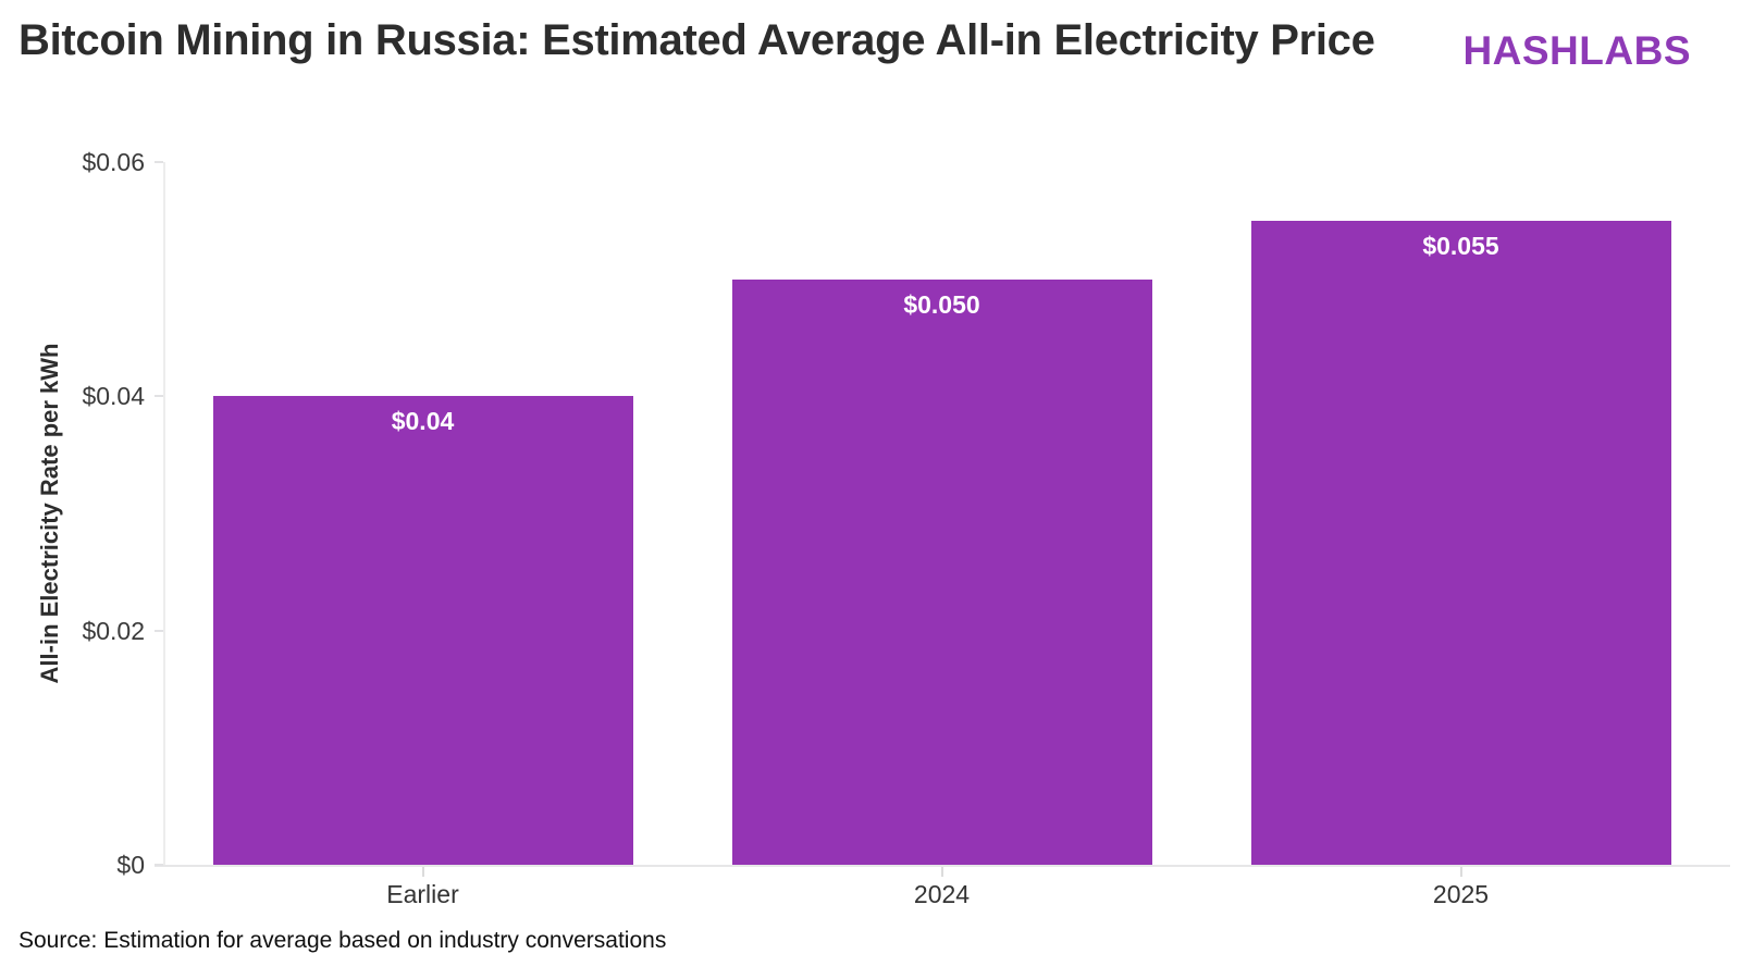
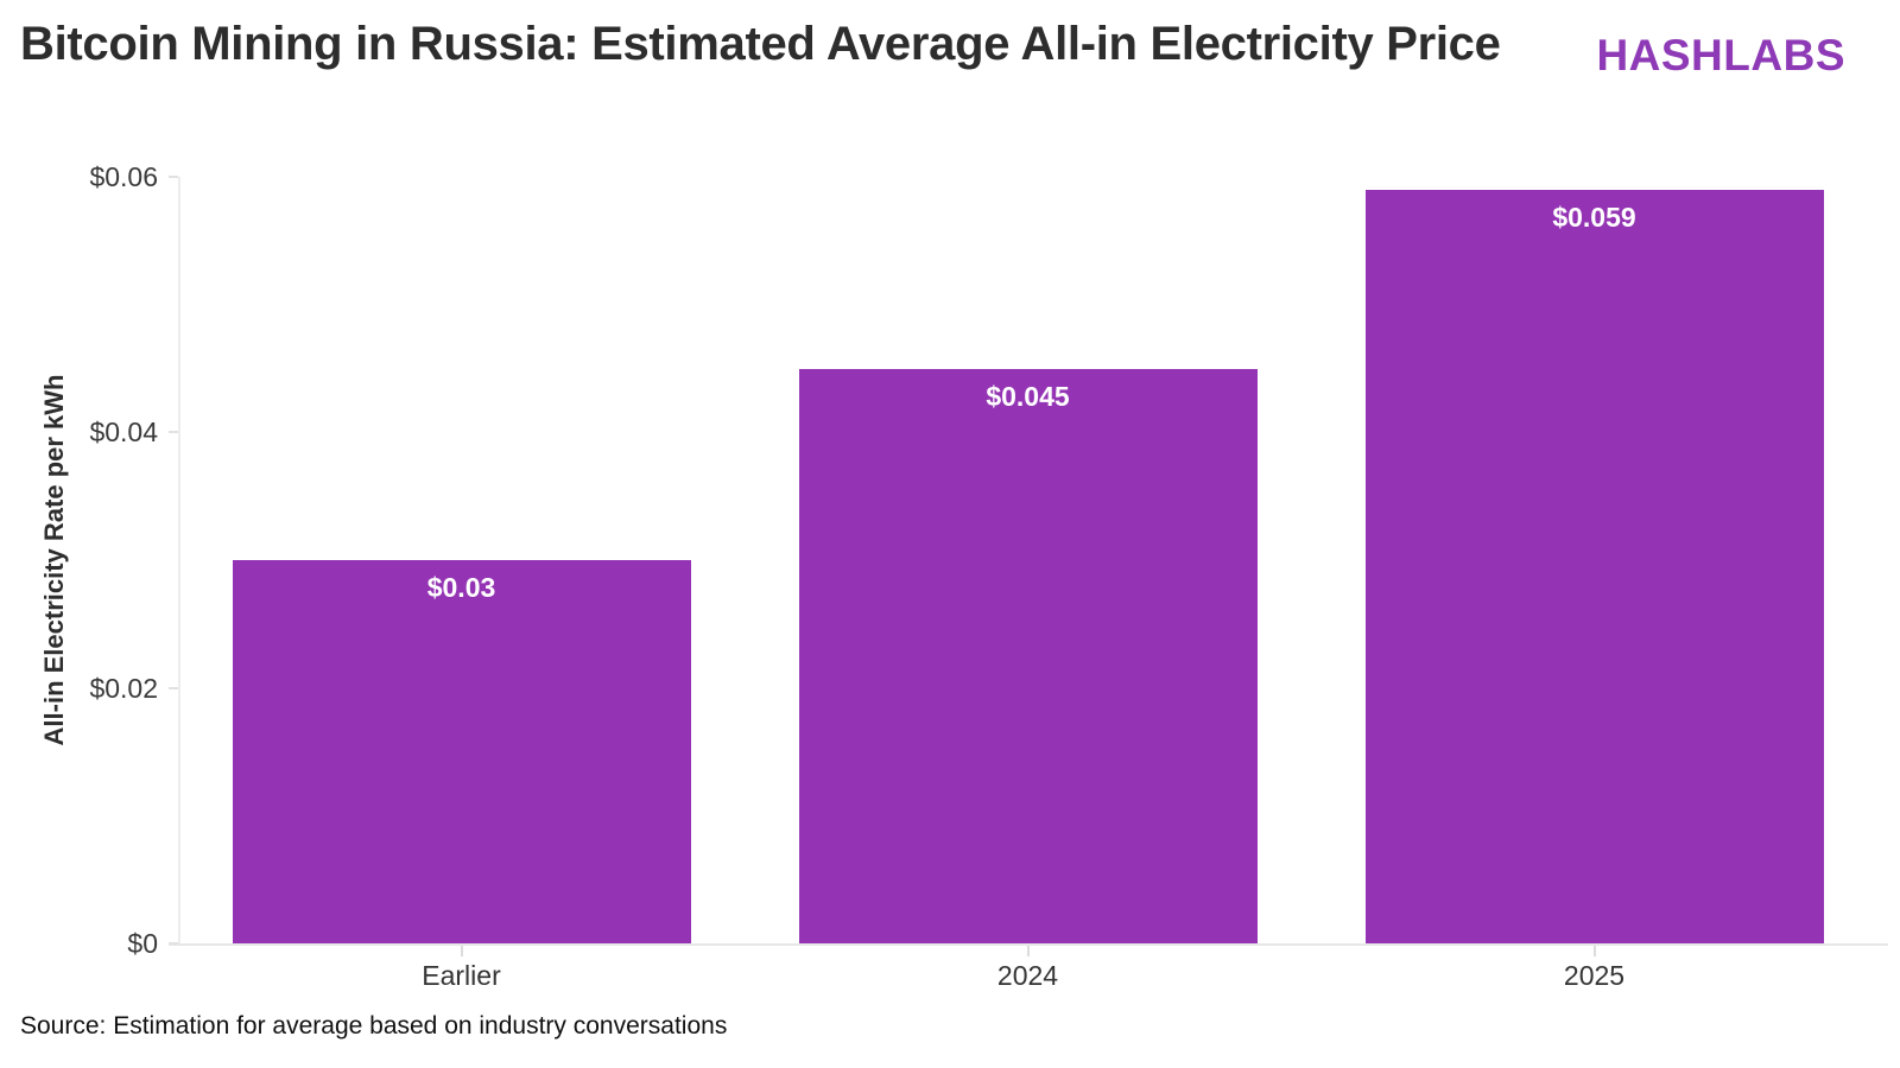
Earlier: $0.04 -> $0.03
2024: $0.050 -> $0.045
2025: $0.055 -> $0.059
